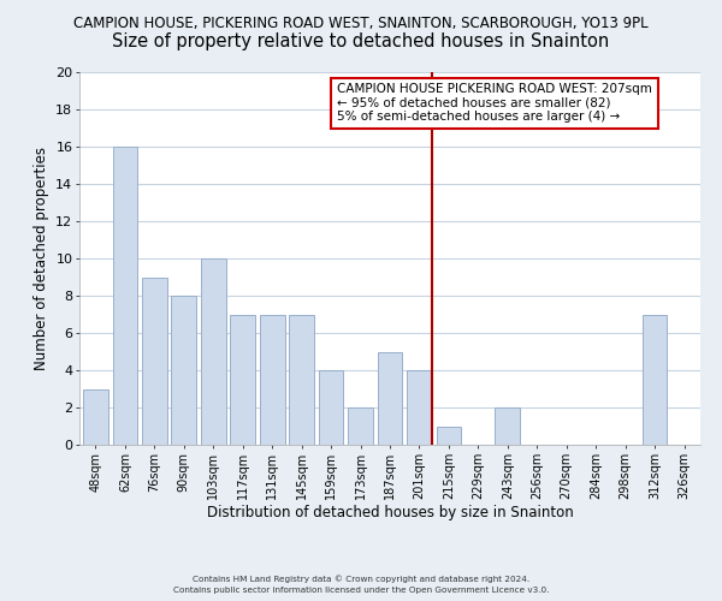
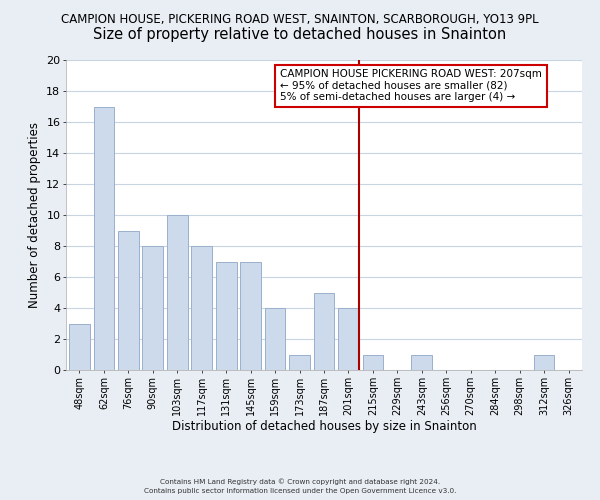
62sqm: 16 -> 17
117sqm: 7 -> 8
173sqm: 2 -> 1
243sqm: 2 -> 1
312sqm: 7 -> 1
